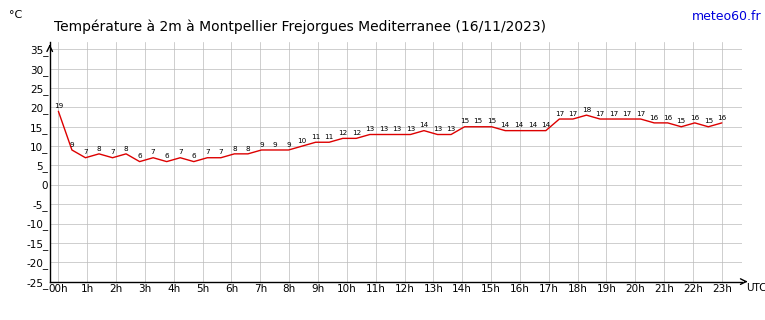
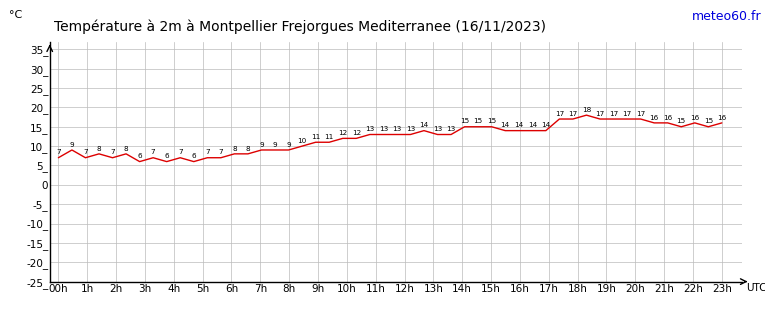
00h: 19 -> 7
